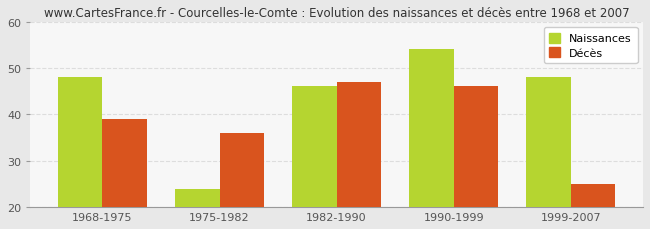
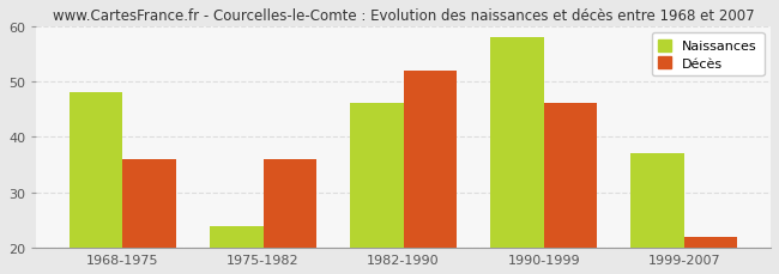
Décès/1968-1975: 39 -> 36
Décès/1982-1990: 47 -> 52
Naissances/1990-1999: 54 -> 58
Naissances/1999-2007: 48 -> 37
Décès/1999-2007: 25 -> 22
